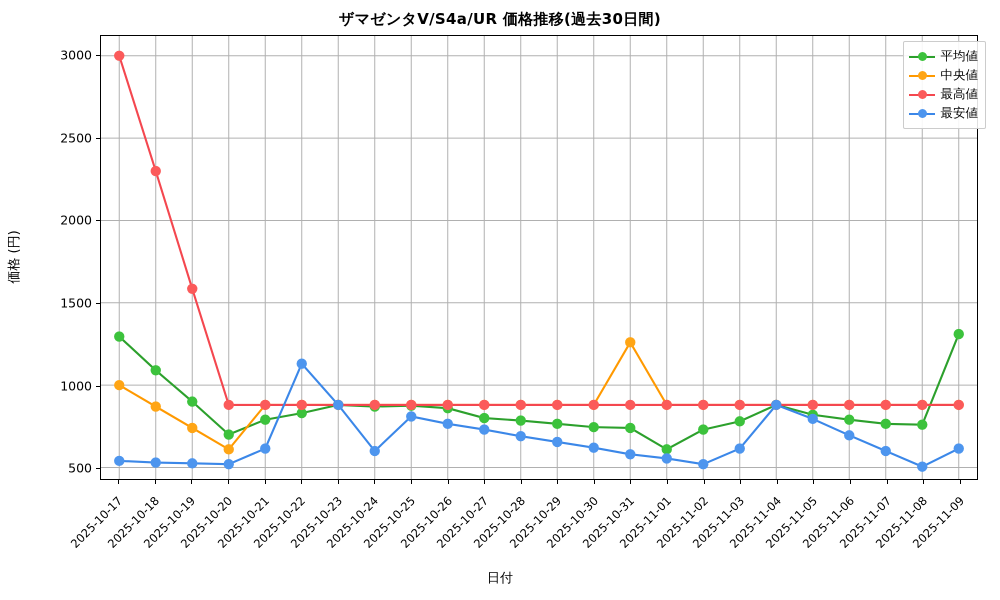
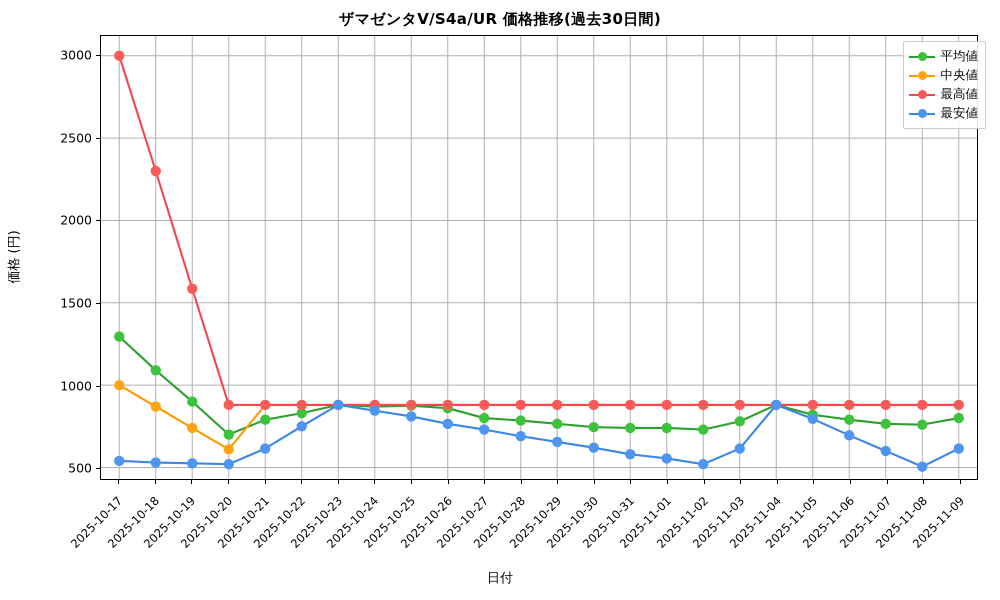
最安値/2025-10-22: 1130 -> 750
最安値/2025-10-24: 600 -> 840
中央値/2025-10-31: 1260 -> 880
平均値/2025-11-01: 610 -> 740
平均値/2025-11-09: 1310 -> 800
